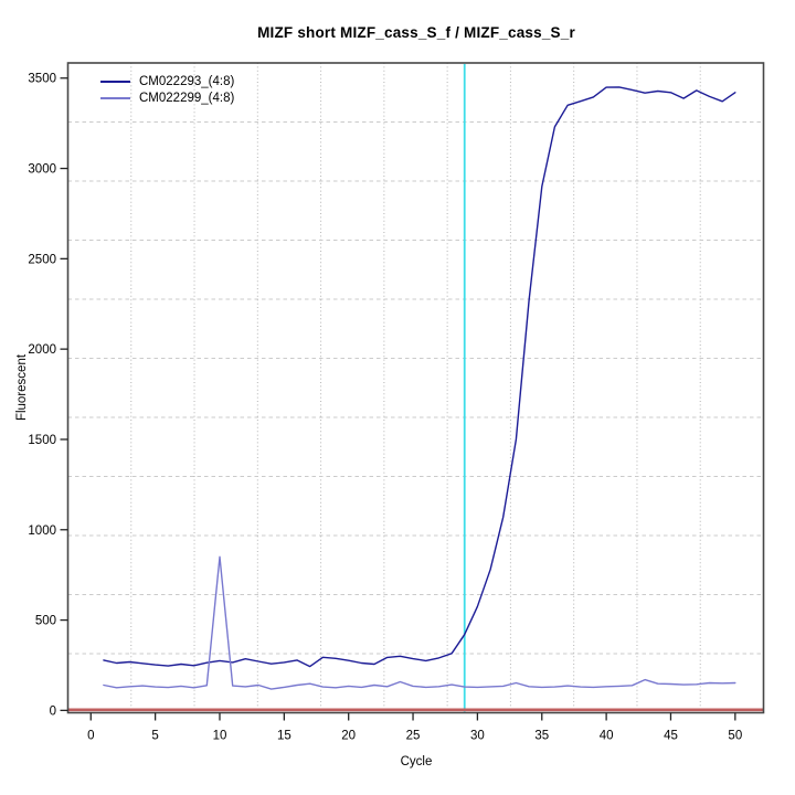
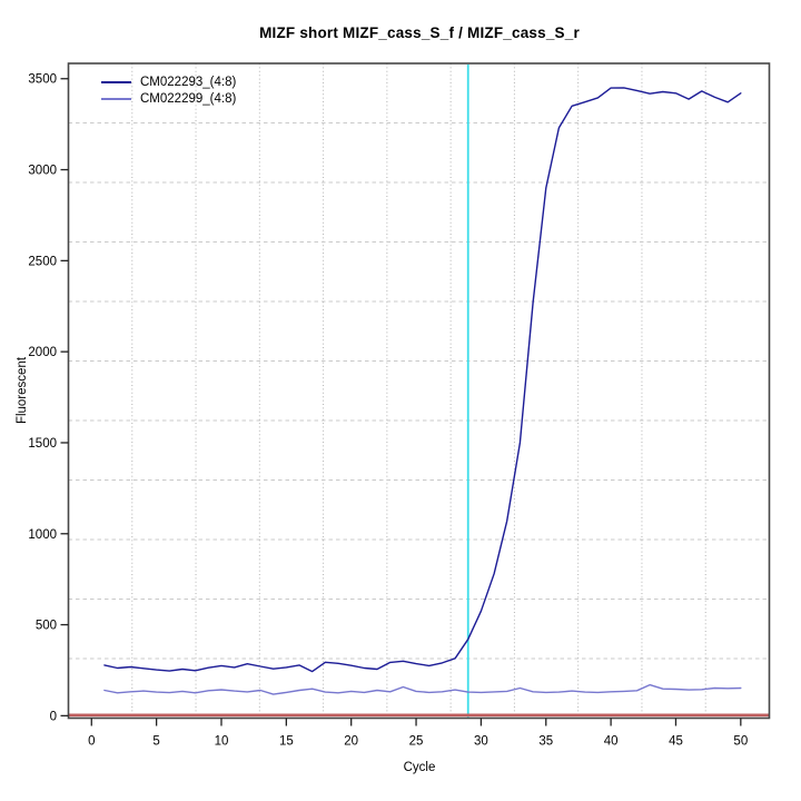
CM022299_(4:8)/10: 850 -> 140
